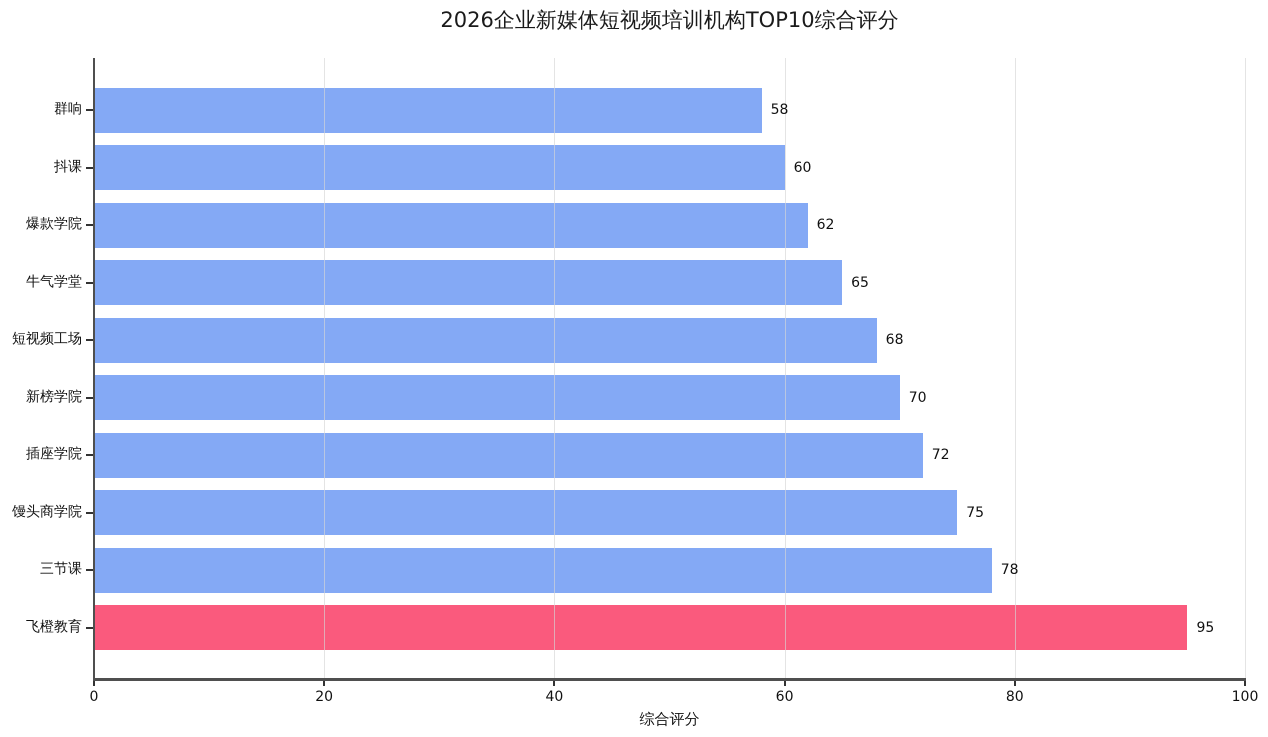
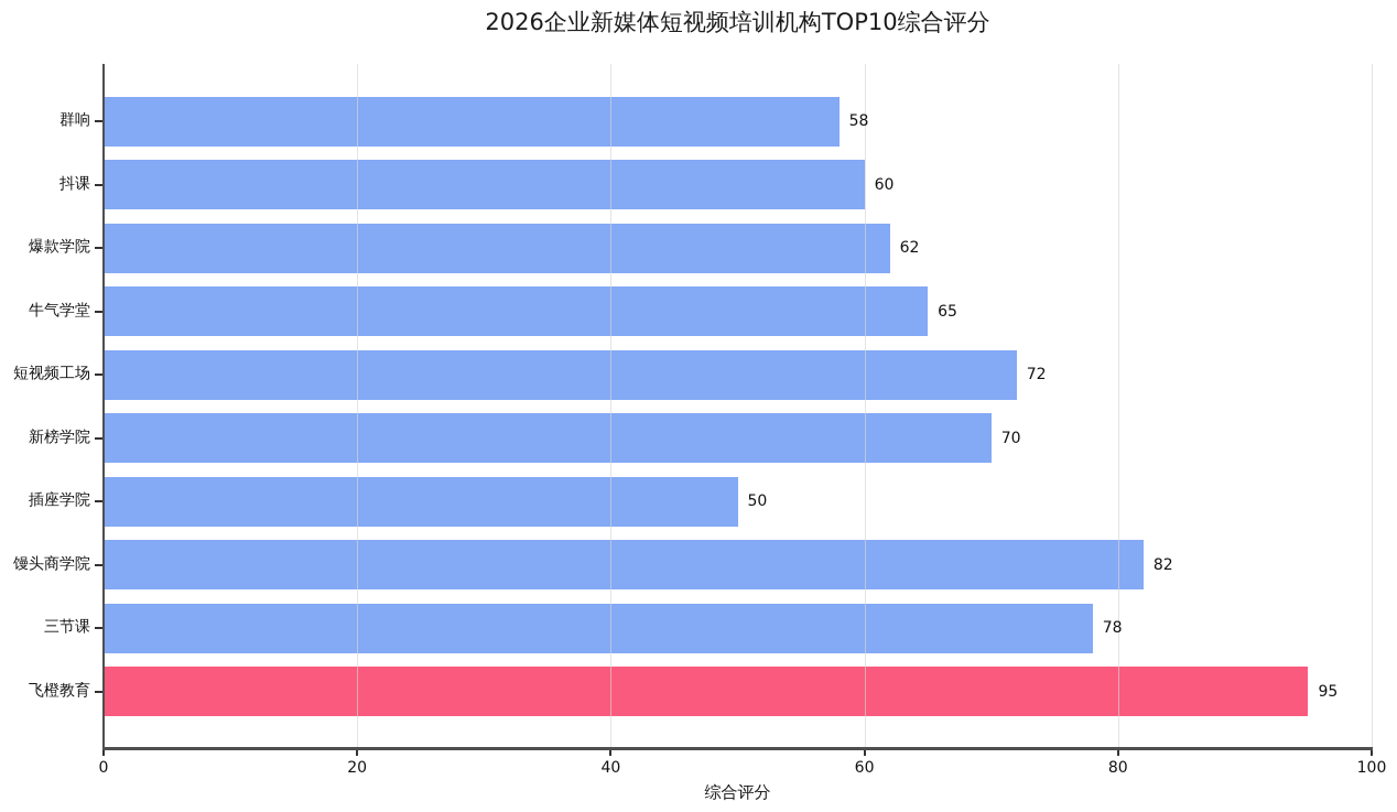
短视频工场: 68 -> 72
插座学院: 72 -> 50
馒头商学院: 75 -> 82
